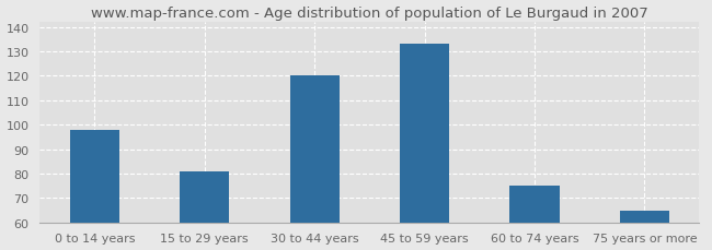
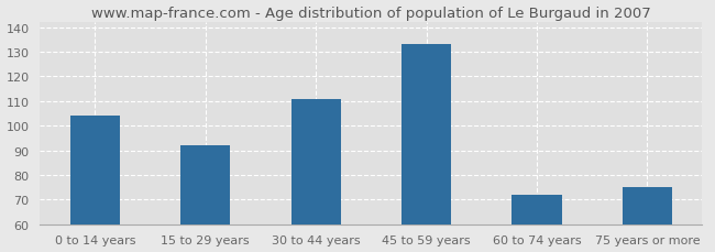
0 to 14 years: 98 -> 104
15 to 29 years: 81 -> 92
30 to 44 years: 120 -> 111
60 to 74 years: 75 -> 72
75 years or more: 65 -> 75
